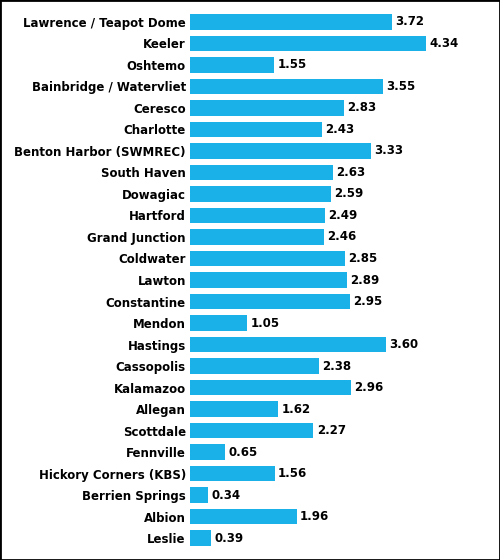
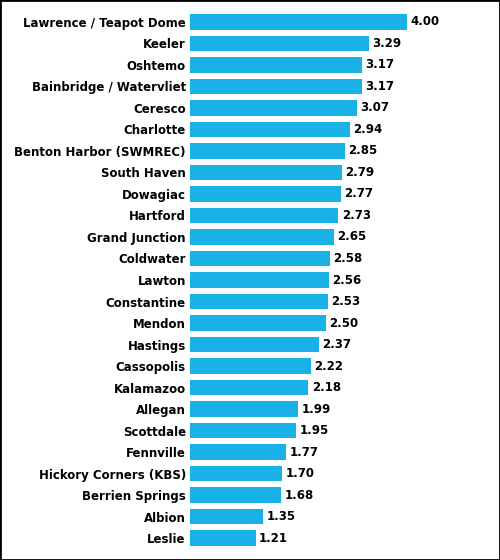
Lawrence / Teapot Dome: 3.72 -> 4.00
Keeler: 4.34 -> 3.29
Oshtemo: 1.55 -> 3.17
Bainbridge / Watervliet: 3.55 -> 3.17
Ceresco: 2.83 -> 3.07
Charlotte: 2.43 -> 2.94
Benton Harbor (SWMREC): 3.33 -> 2.85
South Haven: 2.63 -> 2.79
Dowagiac: 2.59 -> 2.77
Hartford: 2.49 -> 2.73
Grand Junction: 2.46 -> 2.65
Coldwater: 2.85 -> 2.58
Lawton: 2.89 -> 2.56
Constantine: 2.95 -> 2.53
Mendon: 1.05 -> 2.50
Hastings: 3.60 -> 2.37
Cassopolis: 2.38 -> 2.22
Kalamazoo: 2.96 -> 2.18
Allegan: 1.62 -> 1.99
Scottdale: 2.27 -> 1.95
Fennville: 0.65 -> 1.77
Hickory Corners (KBS): 1.56 -> 1.70
Berrien Springs: 0.34 -> 1.68
Albion: 1.96 -> 1.35
Leslie: 0.39 -> 1.21
